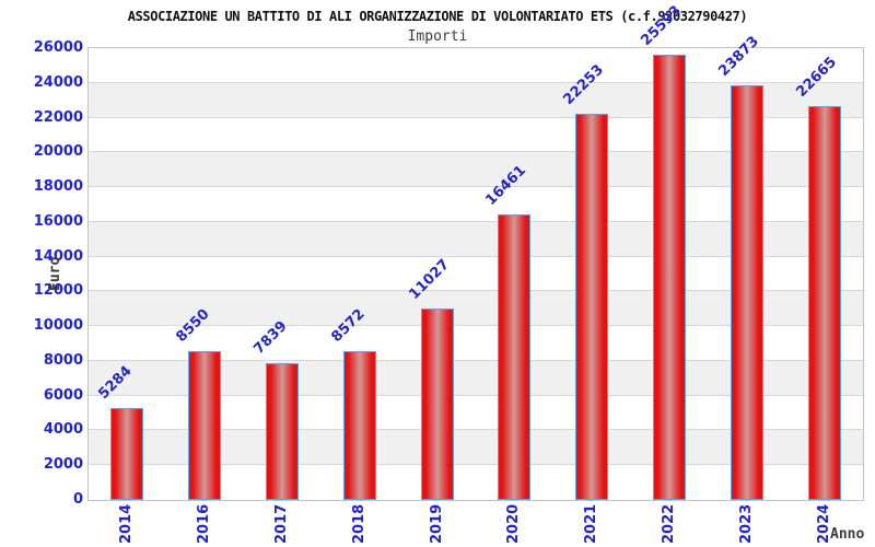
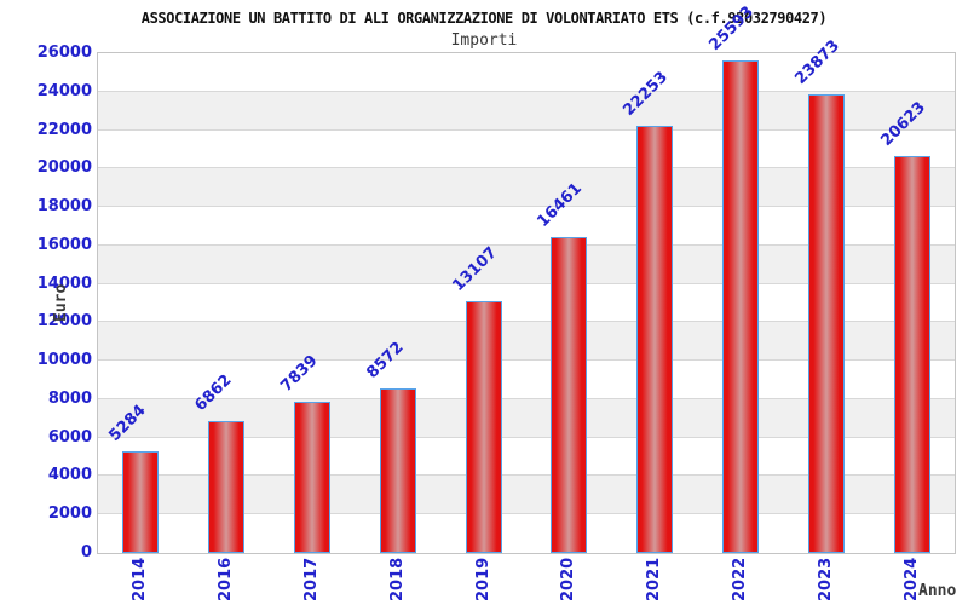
2016: 8550 -> 6862
2019: 11027 -> 13107
2024: 22665 -> 20623
